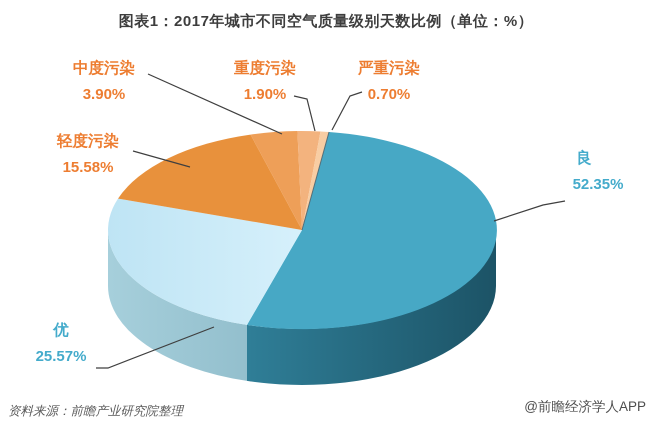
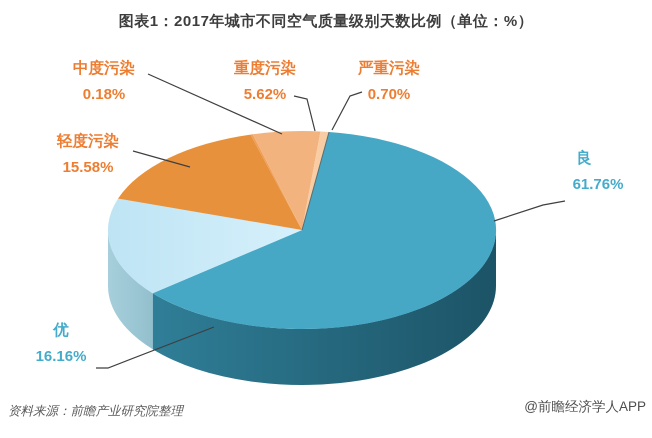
良: 52.35% -> 61.76%
优: 25.57% -> 16.16%
中度污染: 3.90% -> 0.18%
重度污染: 1.90% -> 5.62%
